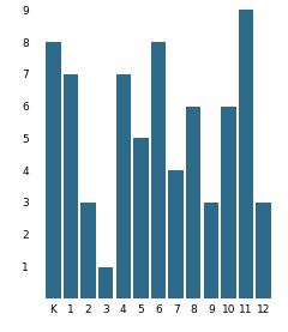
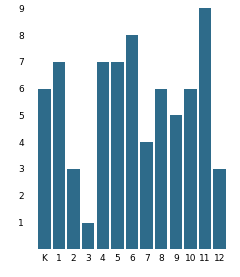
K: 8 -> 6
5: 5 -> 7
9: 3 -> 5
